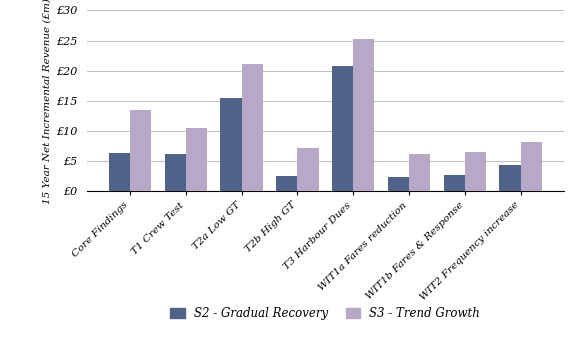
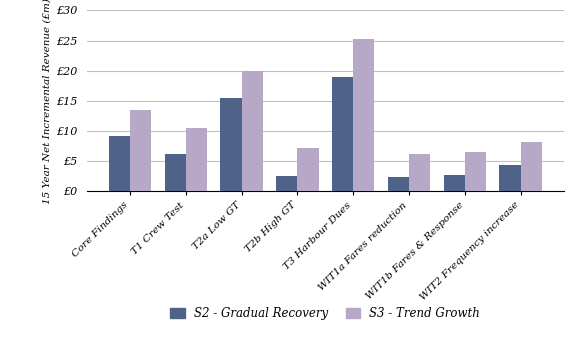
S2 - Gradual Recovery/Core Findings: £6.4 -> £9.2
S3 - Trend Growth/T2a Low GT: £21.2 -> £20.0
S2 - Gradual Recovery/T3 Harbour Dues: £20.8 -> £19.0
